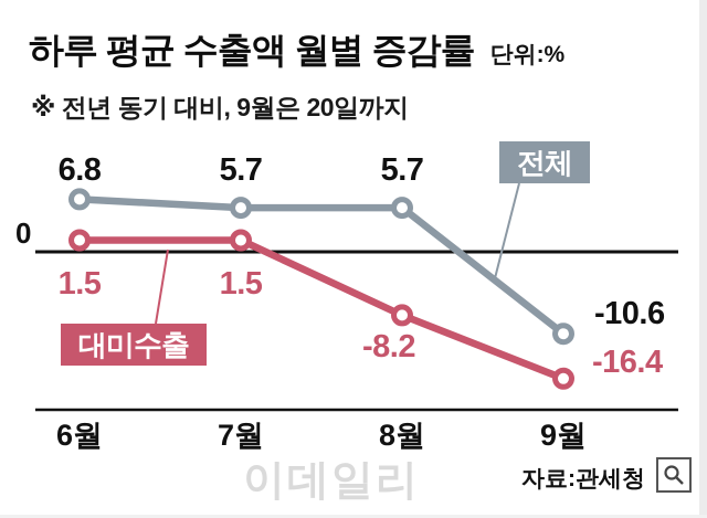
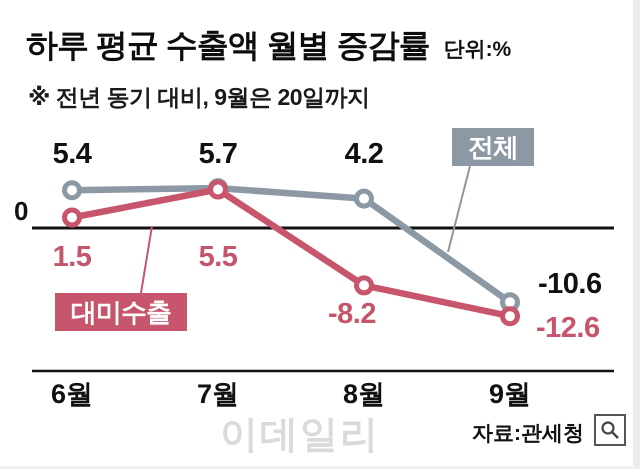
전체/6월: 6.8 -> 5.4
대미수출/7월: 1.5 -> 5.5
전체/8월: 5.7 -> 4.2
대미수출/9월: -16.4 -> -12.6
